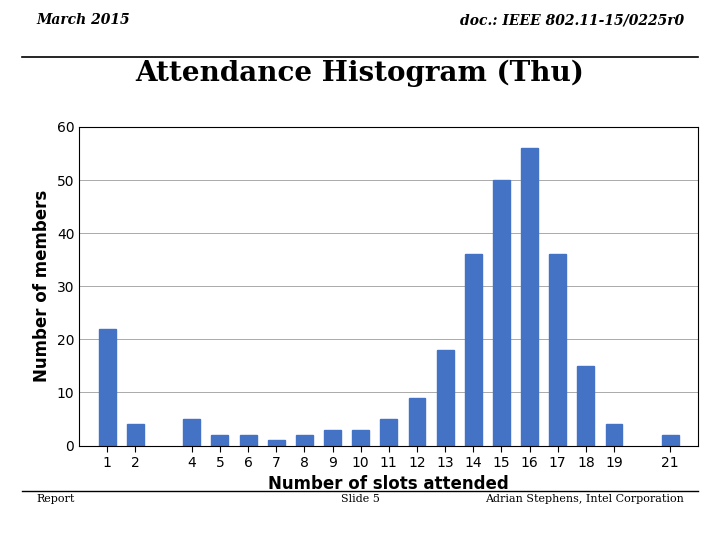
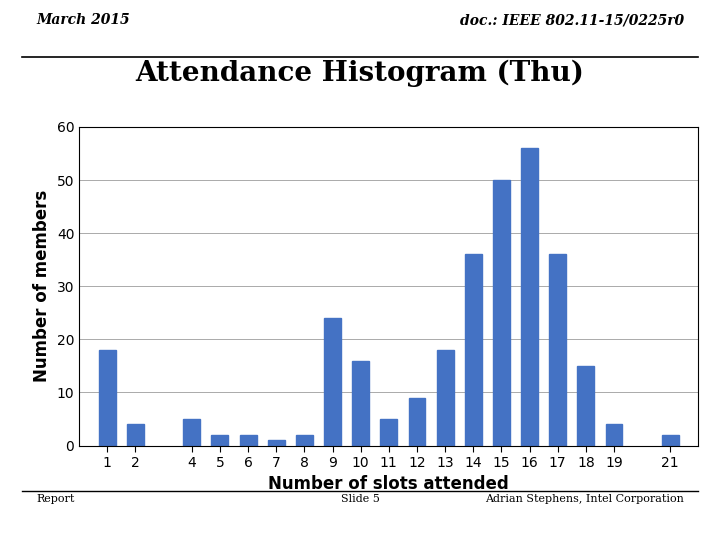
1: 22 -> 18
9: 3 -> 24
10: 3 -> 16
